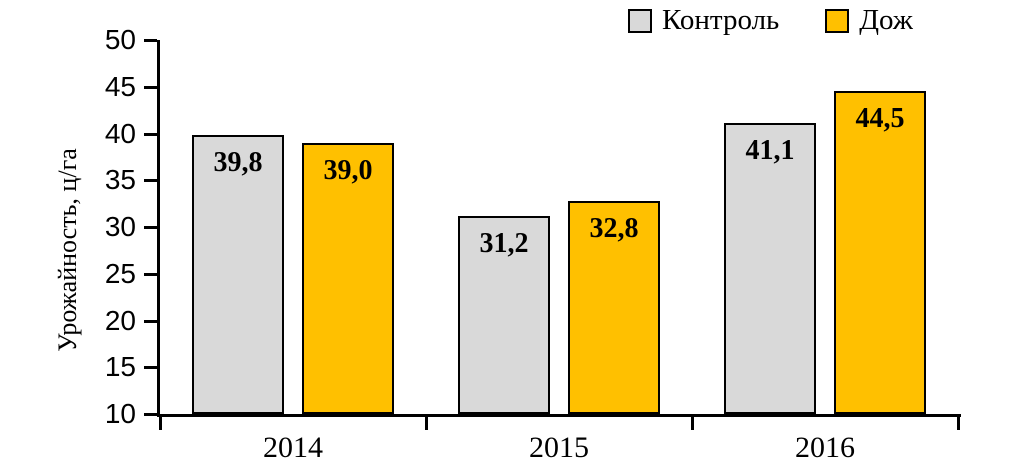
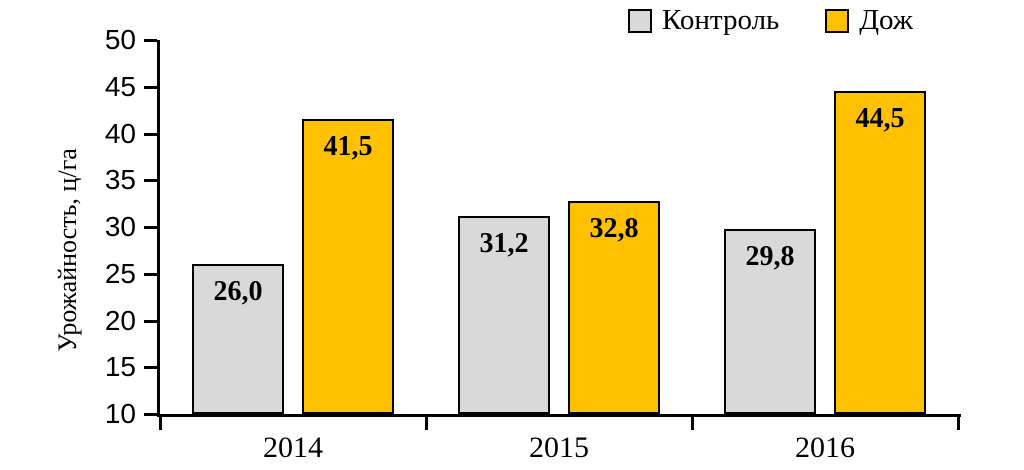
Контроль/2014: 39,8 -> 26,0
Дож/2014: 39,0 -> 41,5
Контроль/2016: 41,1 -> 29,8
